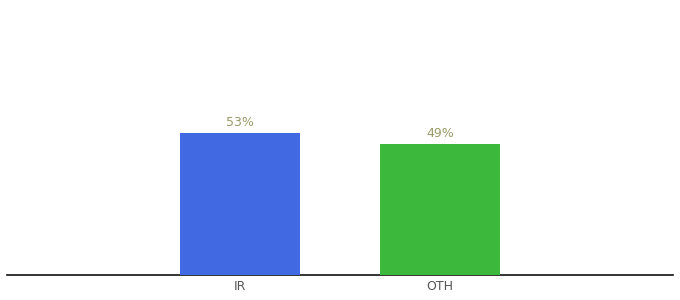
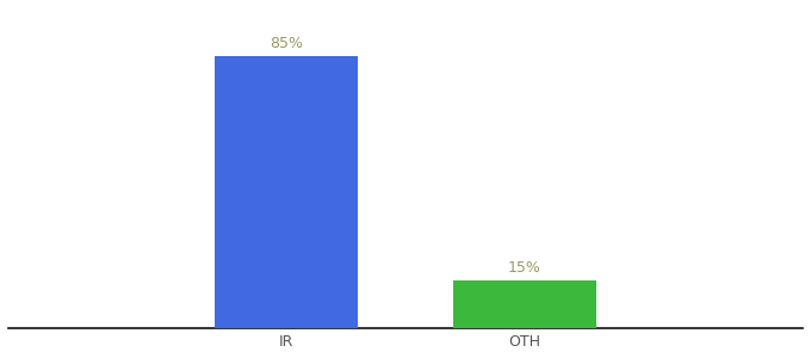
IR: 53% -> 85%
OTH: 49% -> 15%
